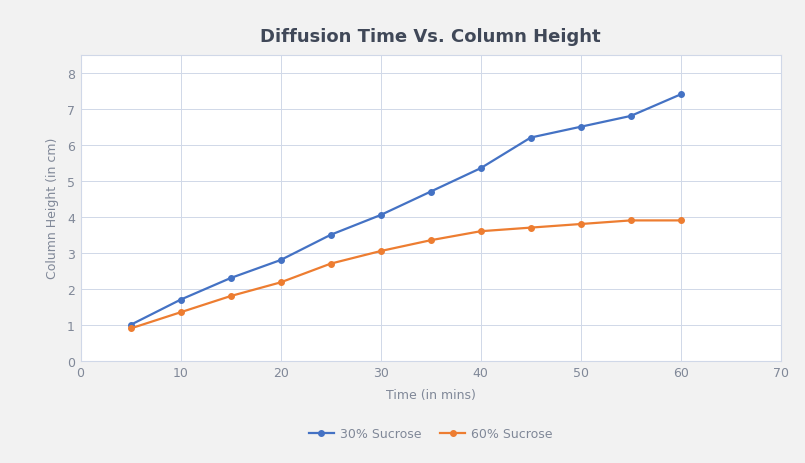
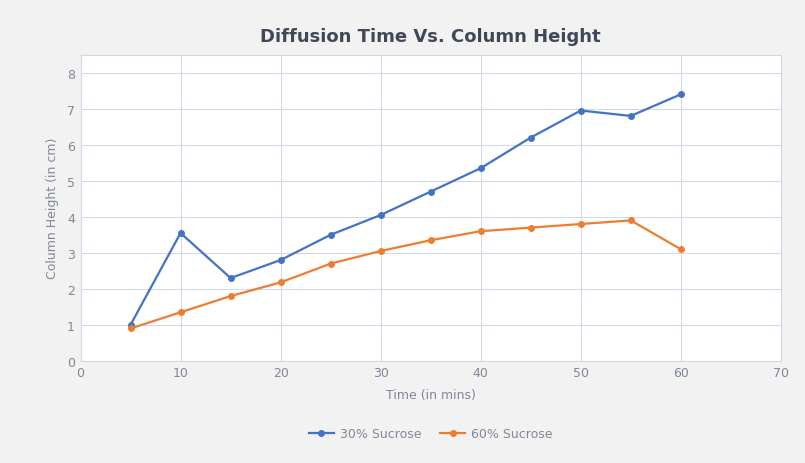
30% Sucrose/10: 1.70 -> 3.55
30% Sucrose/50: 6.50 -> 6.95
60% Sucrose/60: 3.90 -> 3.10
